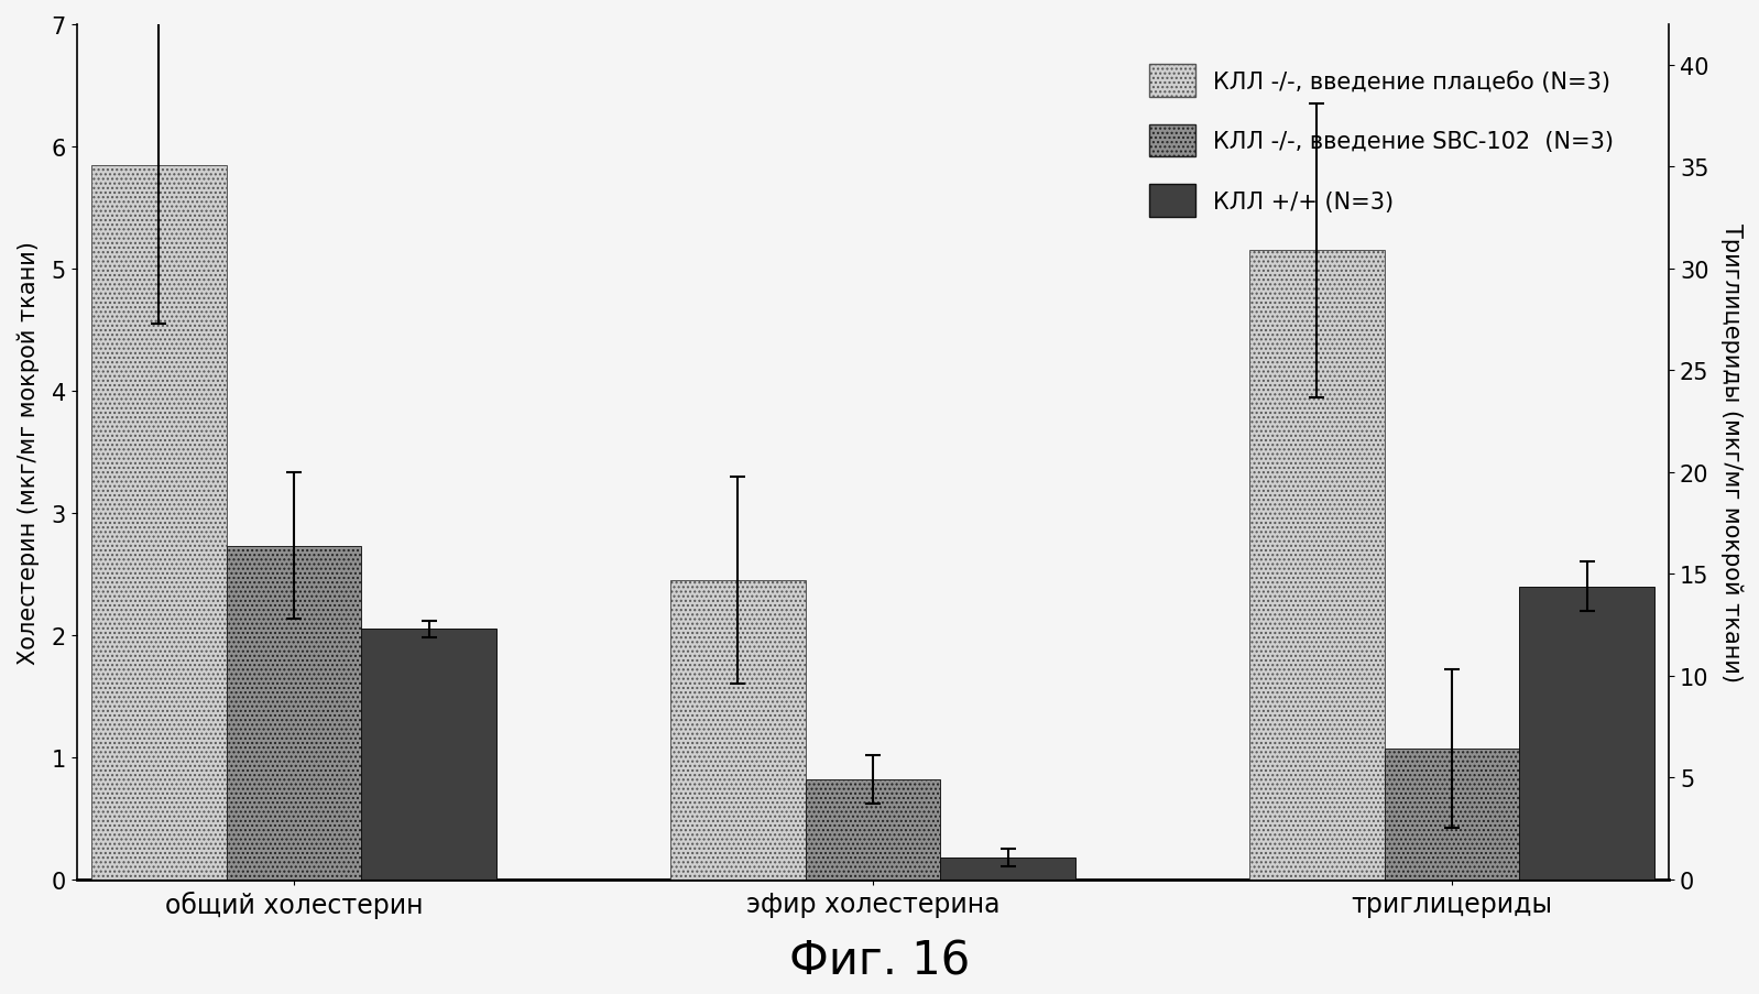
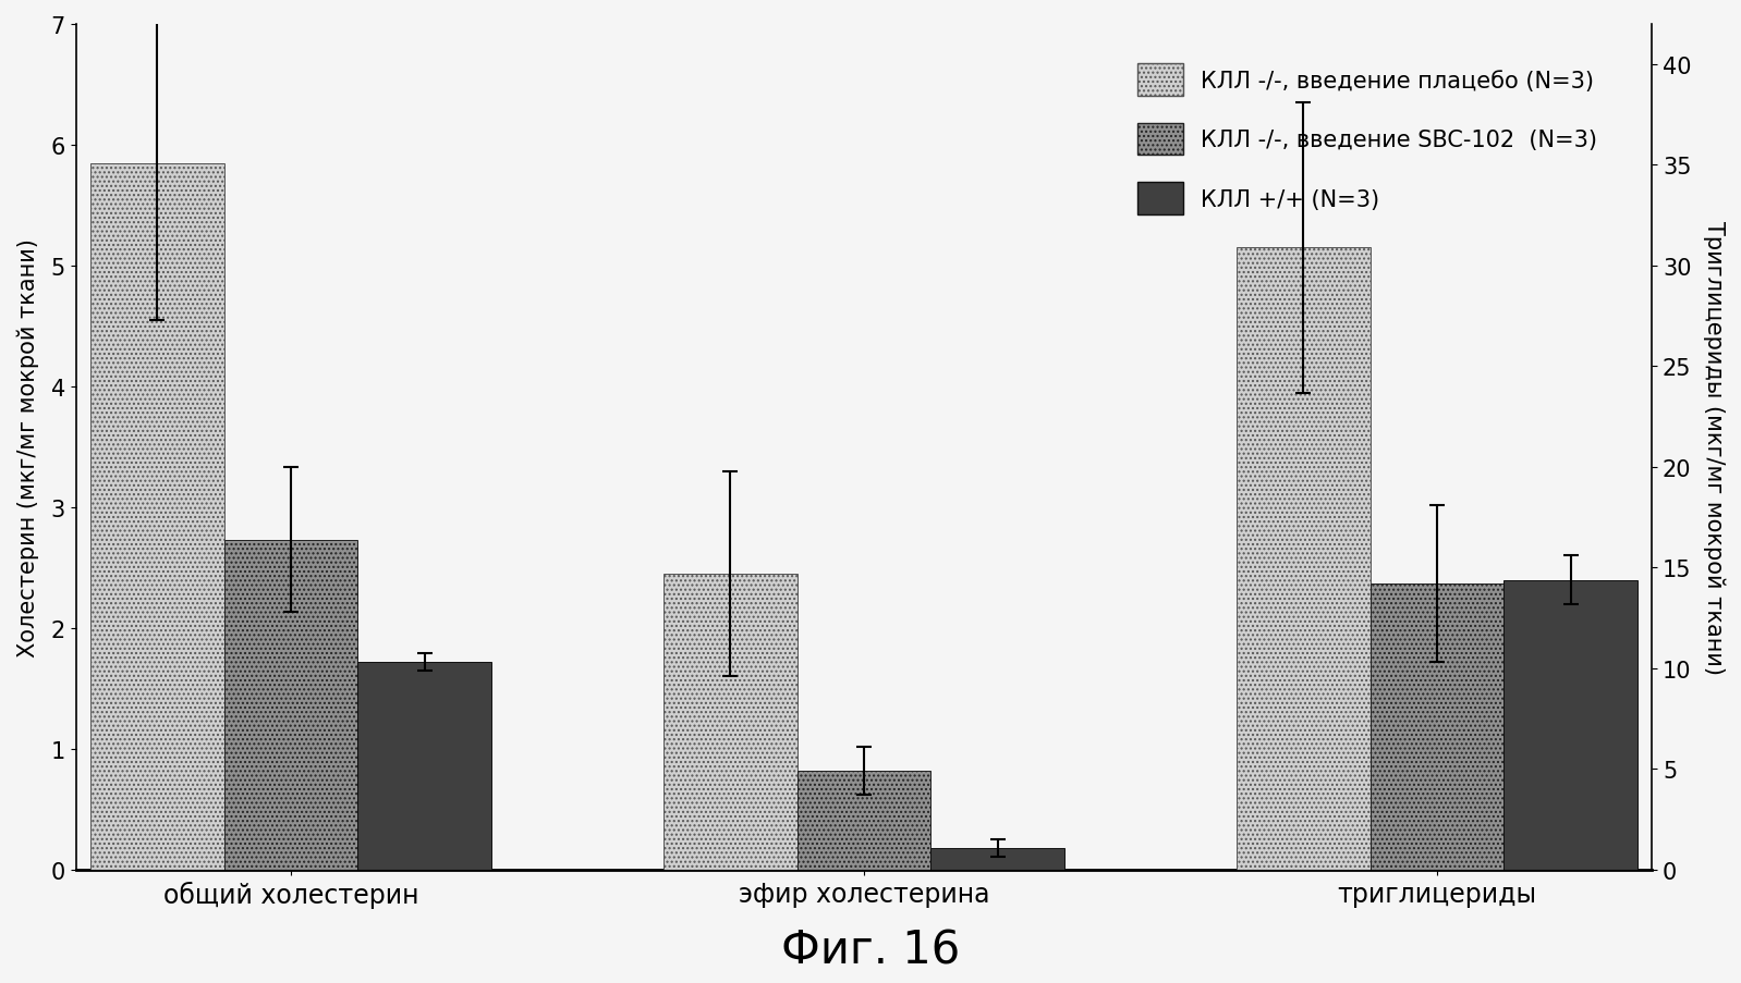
КЛЛ +/+ (N=3)/общий холестерин: 2.05 -> 1.72
КЛЛ -/-, введение SBC-102 (N=3)/триглицериды: 1.07 -> 2.37
